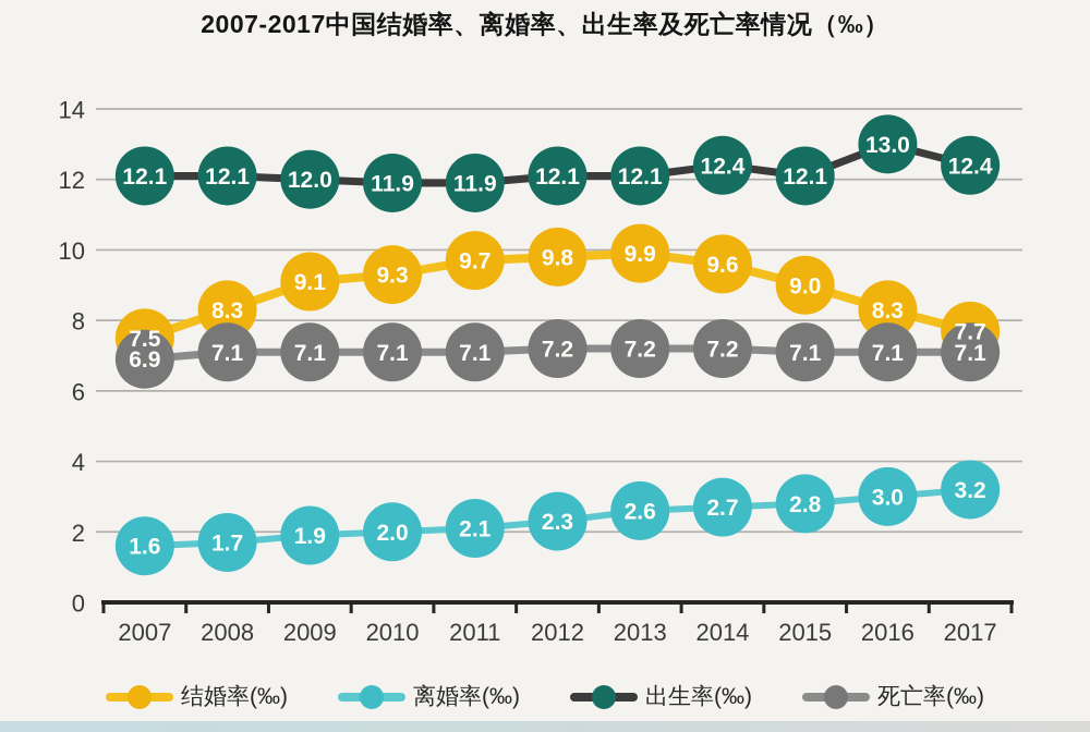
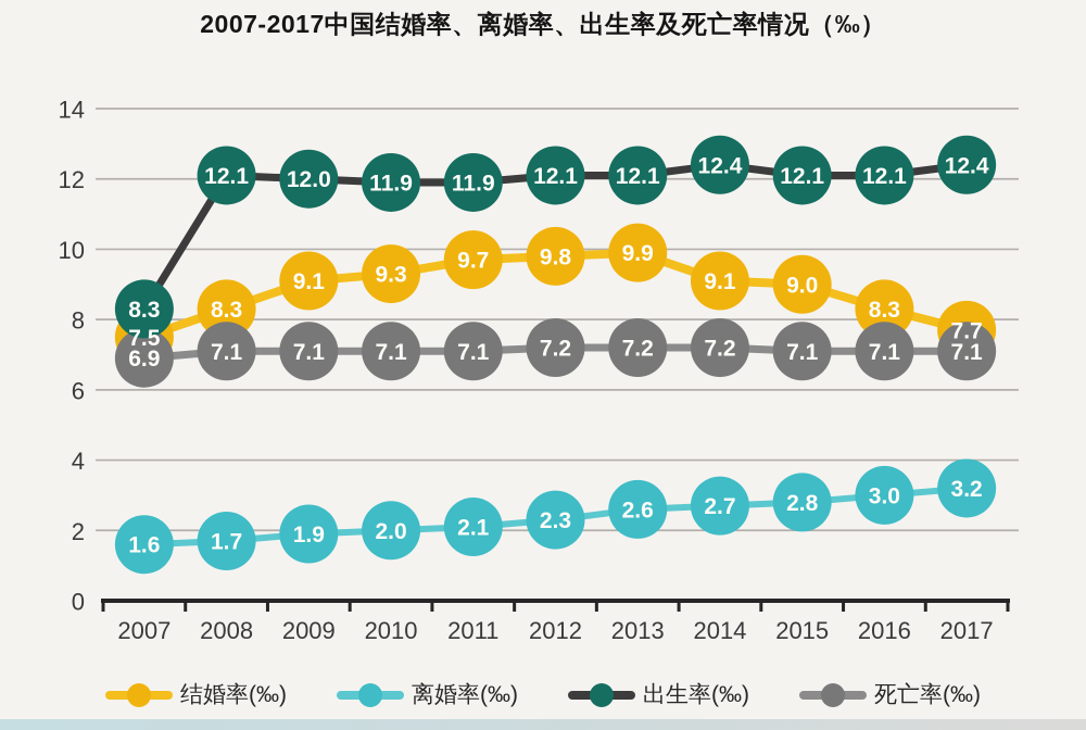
出生率(‰)/2007: 12.1 -> 8.3
结婚率(‰)/2014: 9.6 -> 9.1
出生率(‰)/2016: 13.0 -> 12.1
